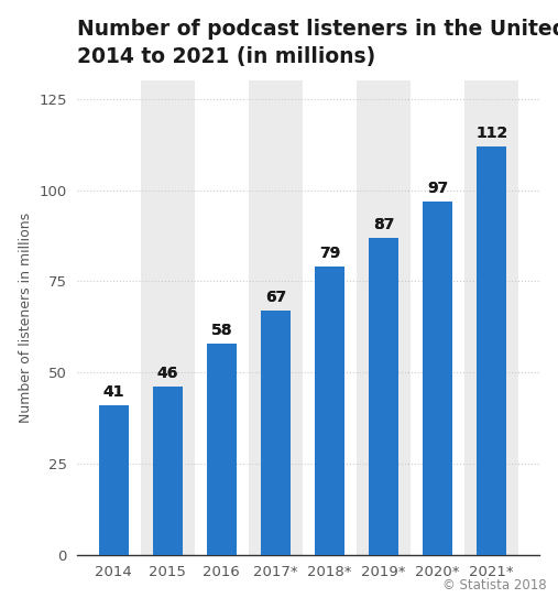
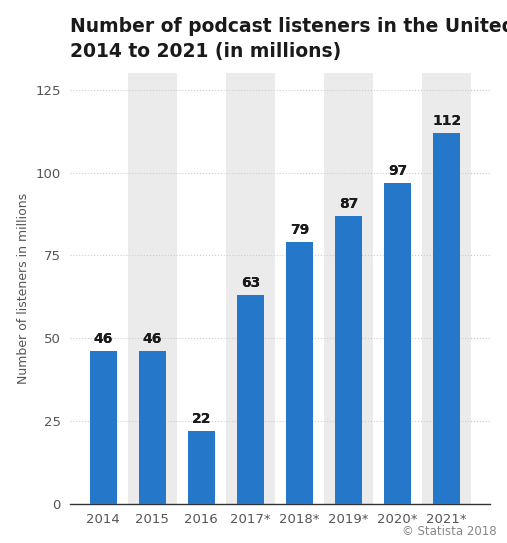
2014: 41 -> 46
2016: 58 -> 22
2017*: 67 -> 63
